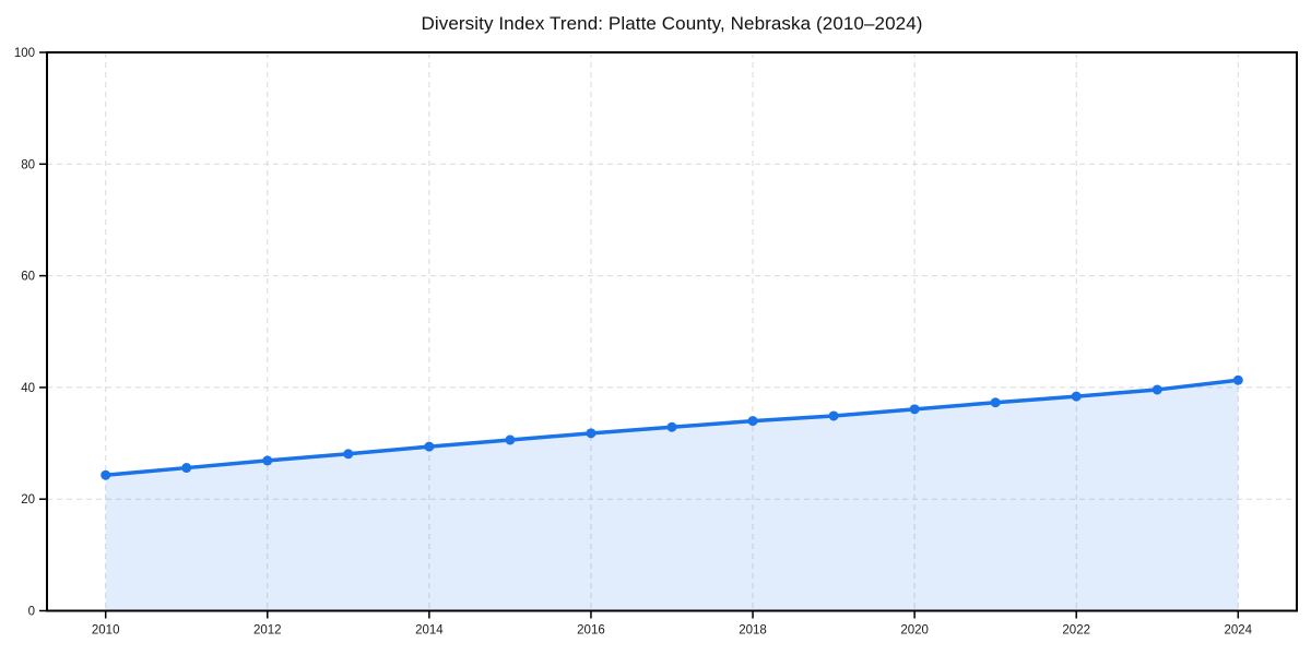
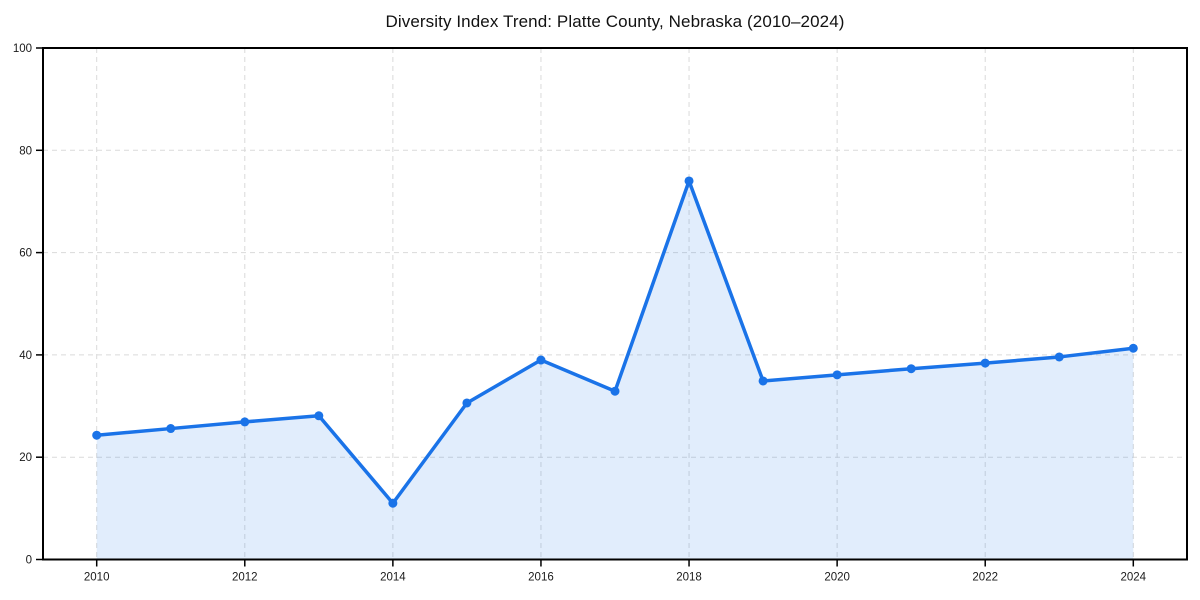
2014: 29 -> 11
2016: 32 -> 39
2018: 34 -> 74
